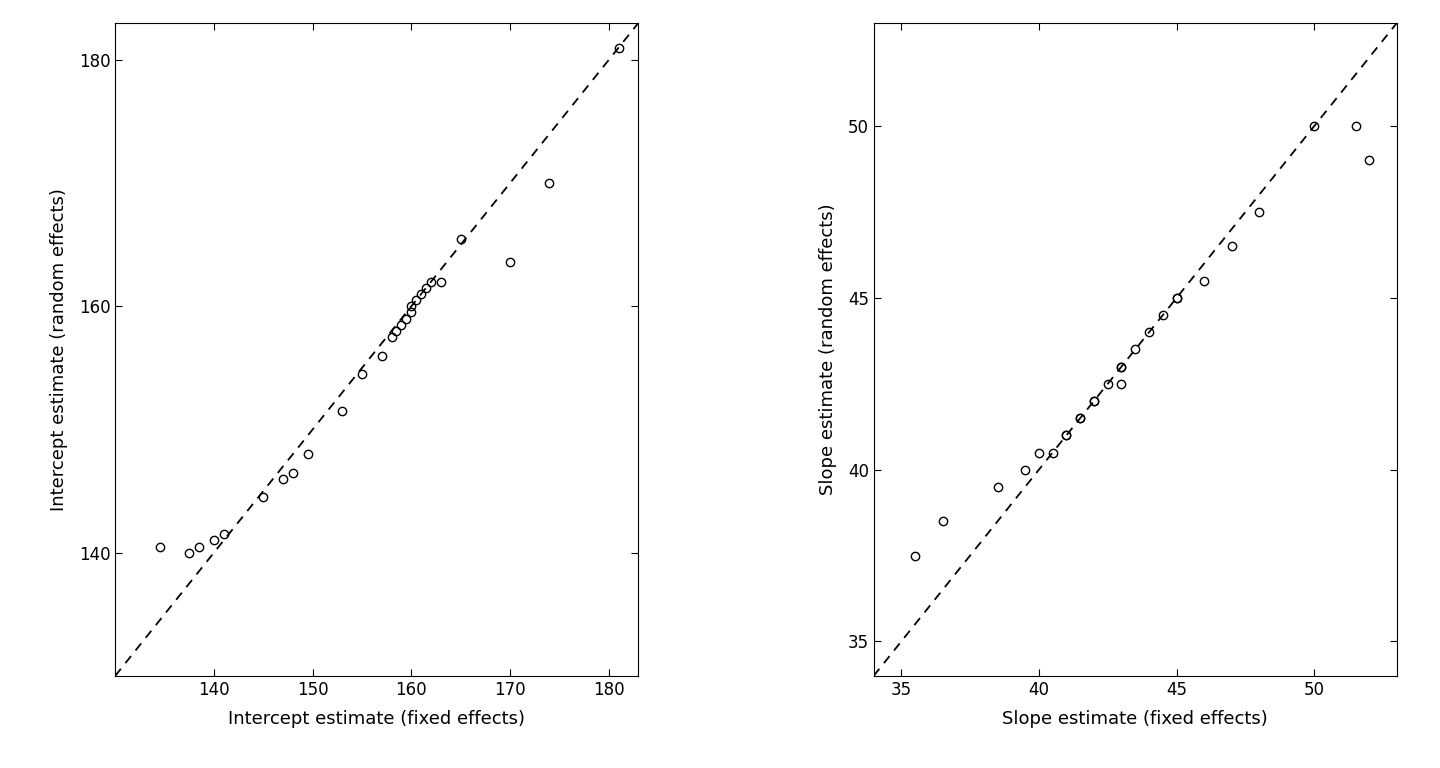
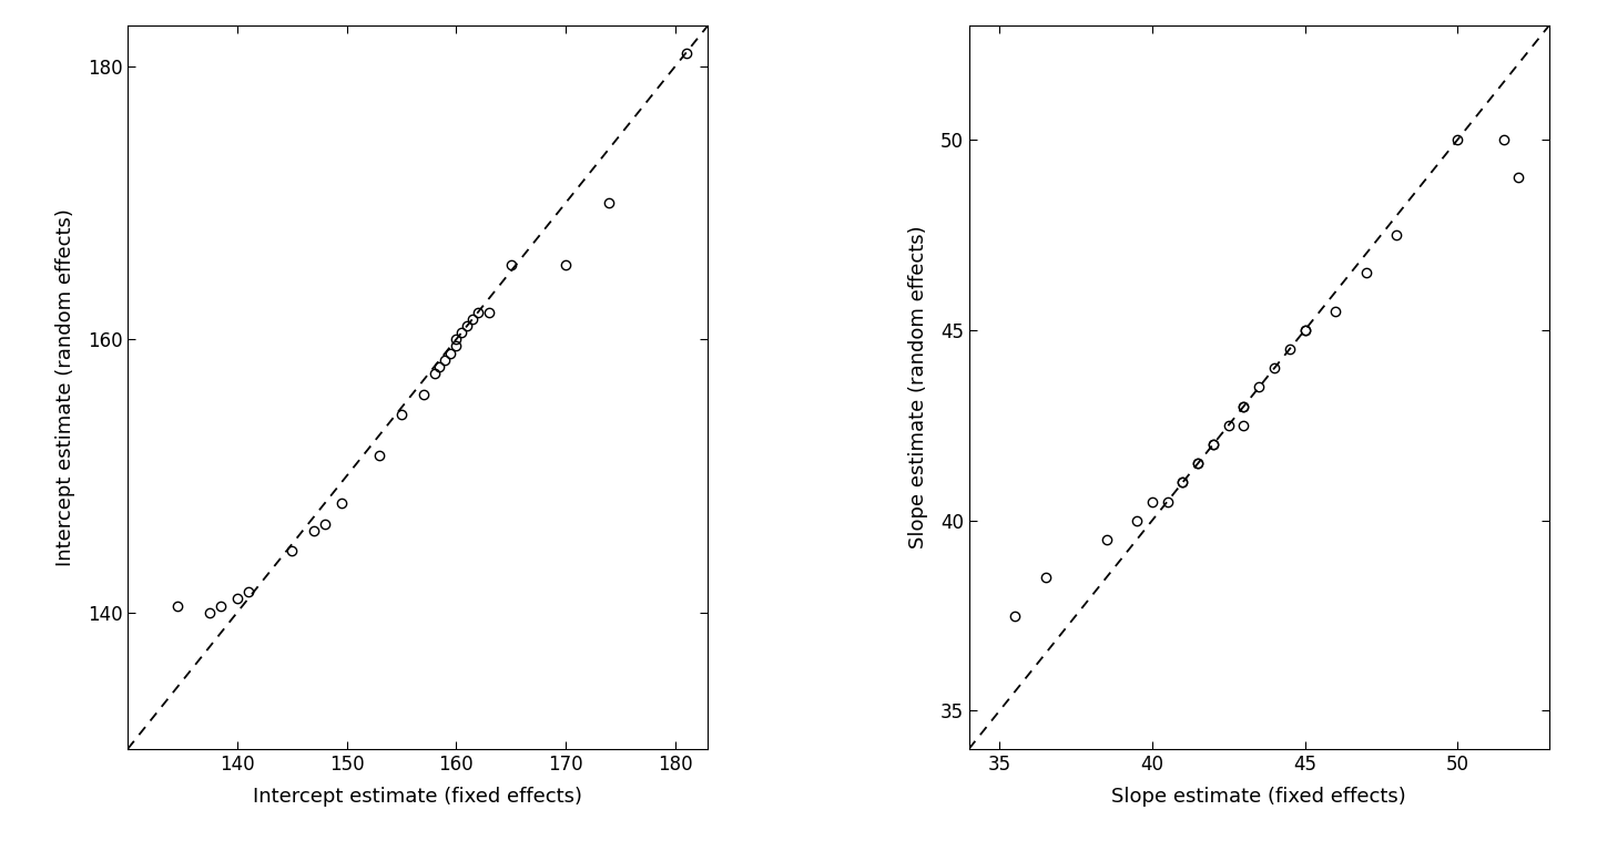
170: 163.6 -> 165.5
